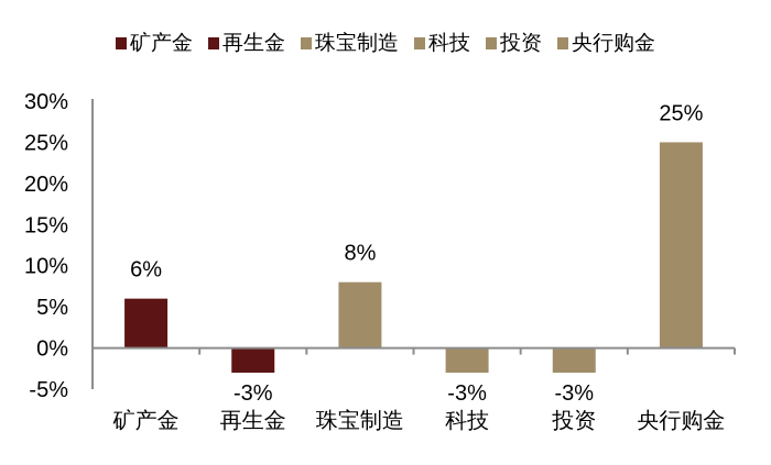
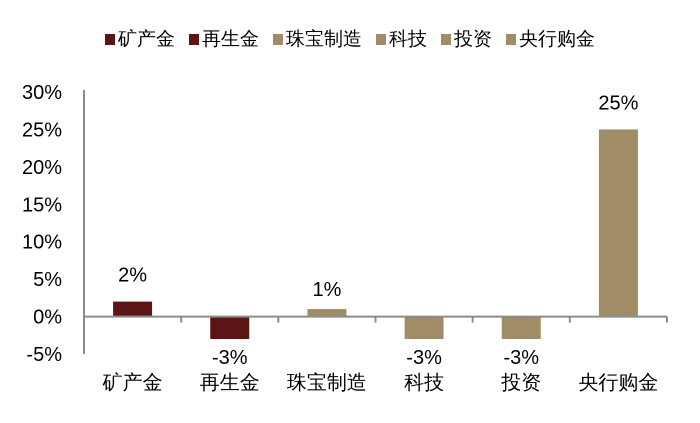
矿产金: 6% -> 2%
珠宝制造: 8% -> 1%
